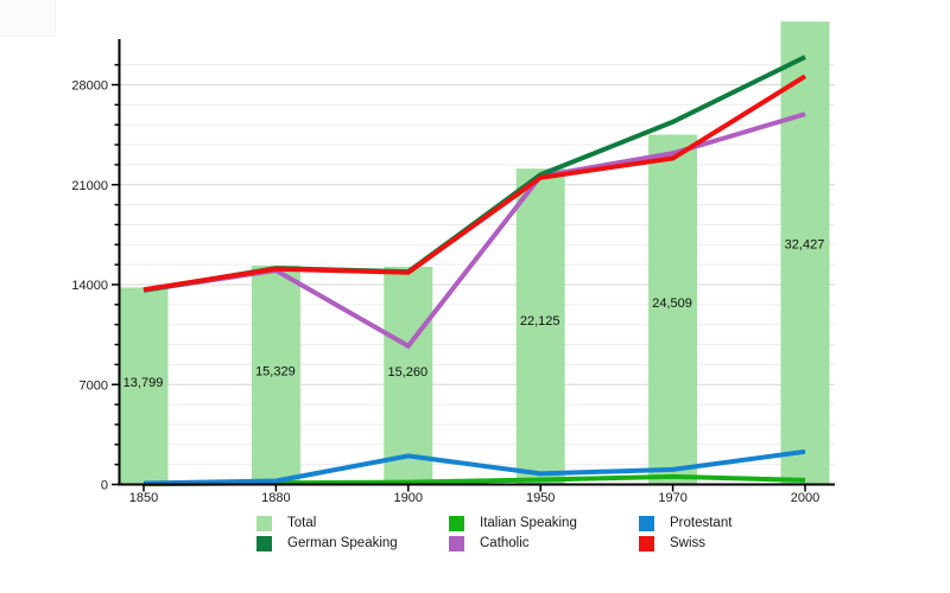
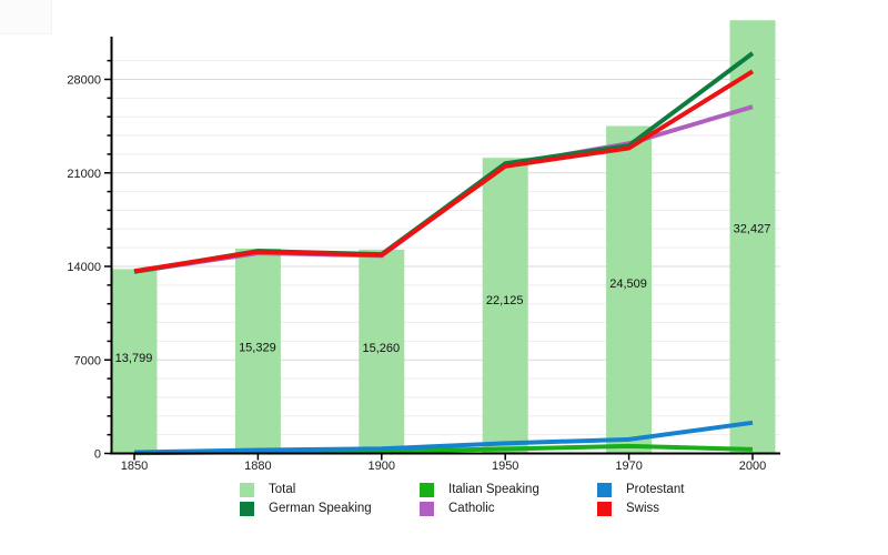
Protestant/1900: 2000 -> 400
Catholic/1900: 9700 -> 14800
German Speaking/1970: 25400 -> 23000
